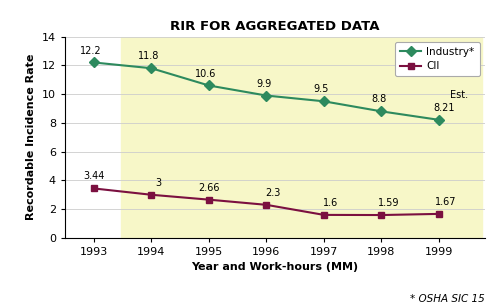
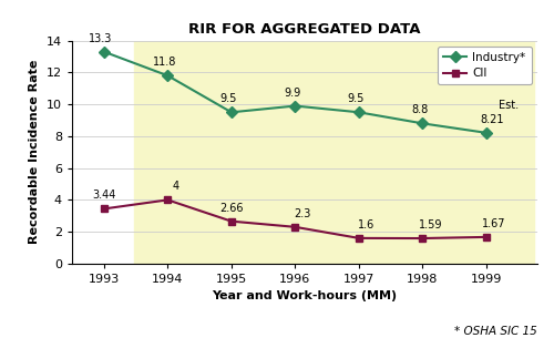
Industry*/1993: 12.2 -> 13.3
CII/1994: 3 -> 4
Industry*/1995: 10.6 -> 9.5
